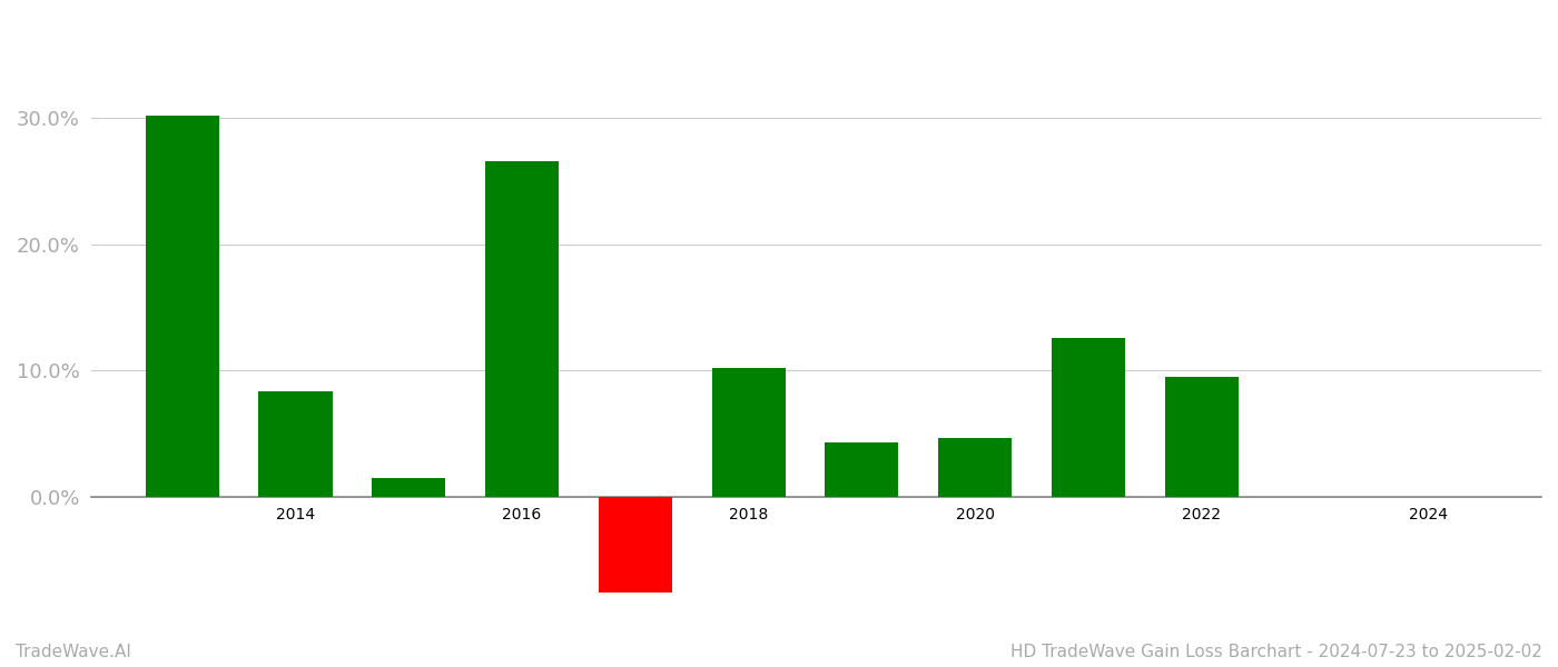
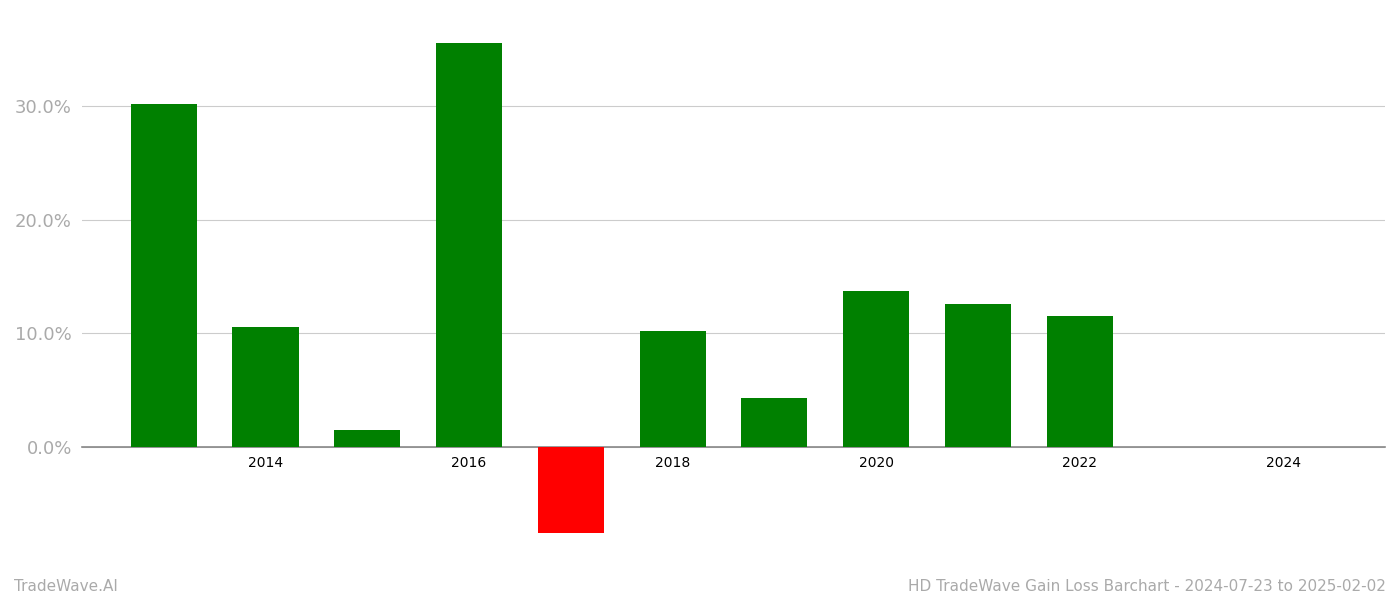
2014: 8.4% -> 10.6%
2016: 26.6% -> 35.5%
2020: 4.7% -> 13.7%
2022: 9.5% -> 11.5%
